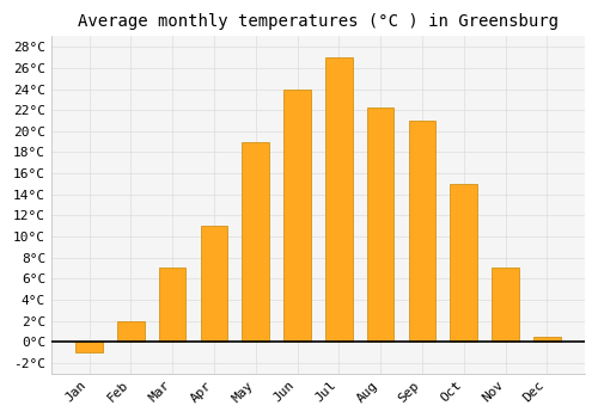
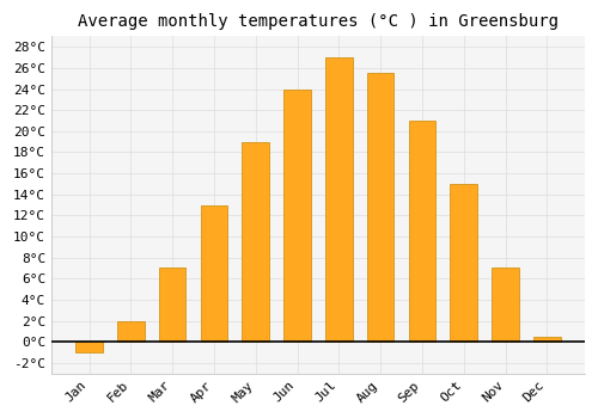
Apr: 11.0°C -> 13.0°C
Aug: 22.2°C -> 25.5°C
